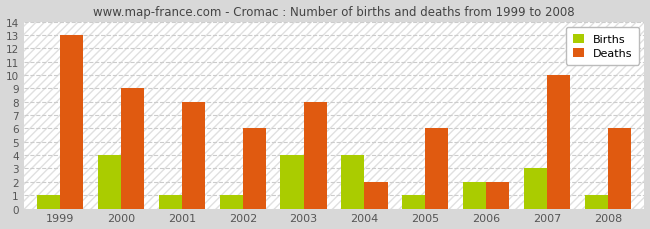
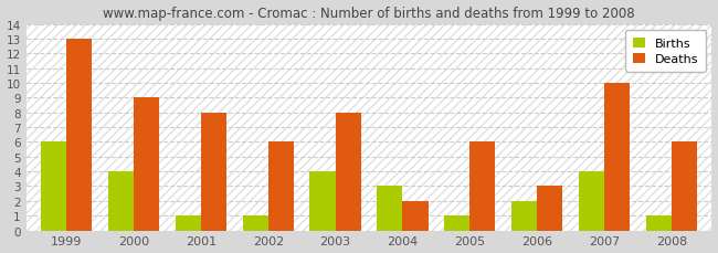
Births/1999: 1 -> 6
Births/2004: 4 -> 3
Deaths/2006: 2 -> 3
Births/2007: 3 -> 4
